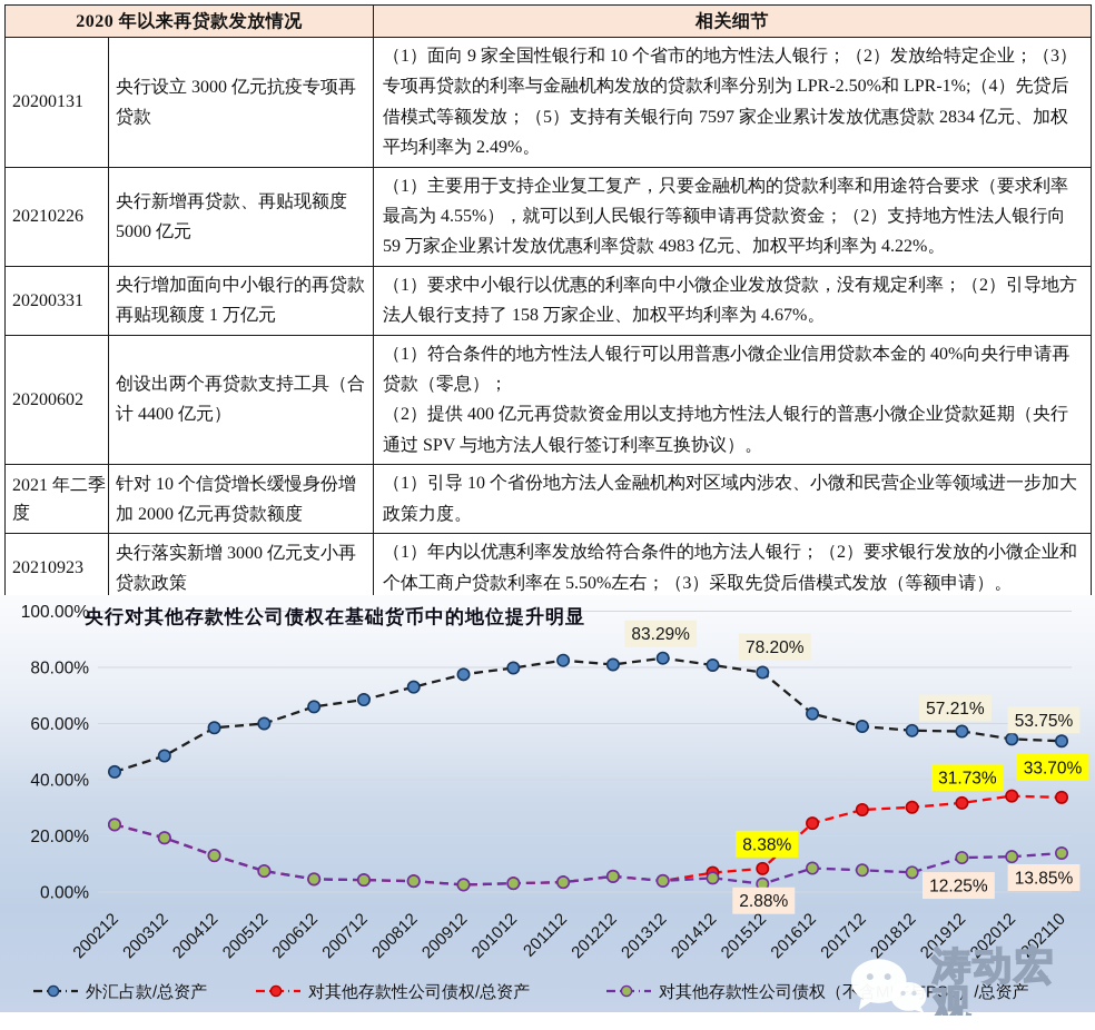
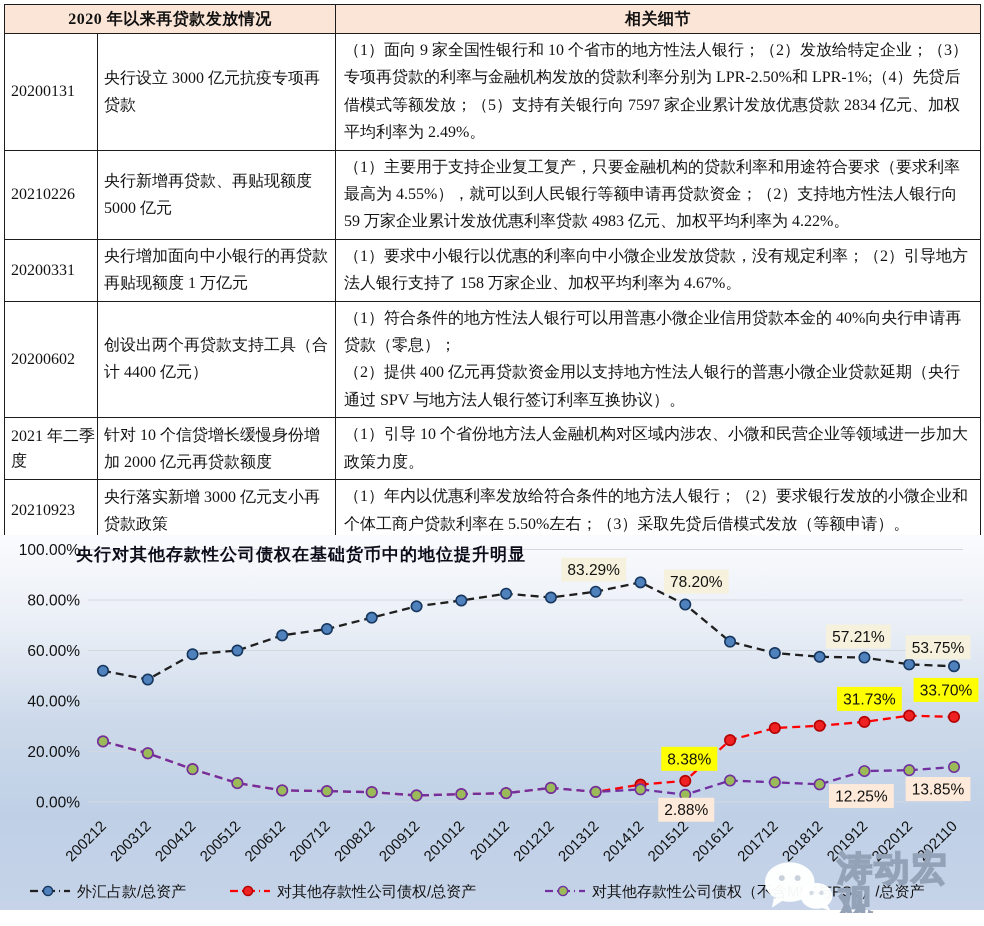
外汇占款/总资产/200212: 43% -> 52%
外汇占款/总资产/201412: 81% -> 87%
